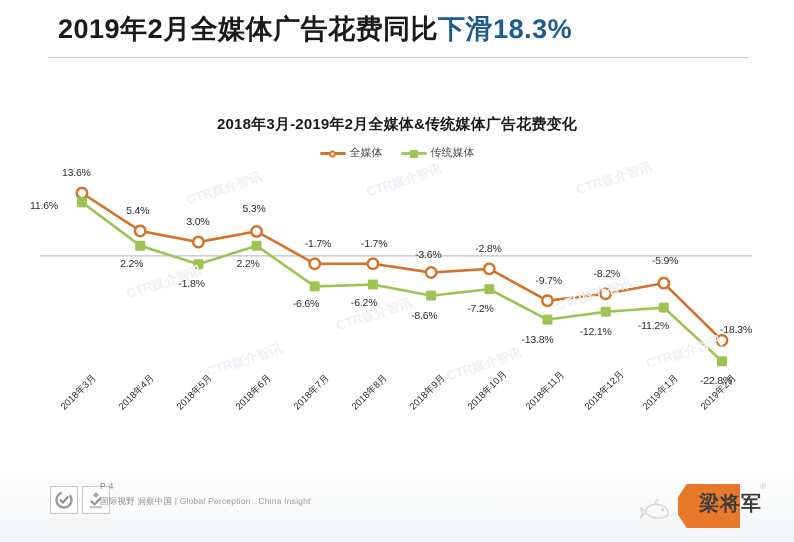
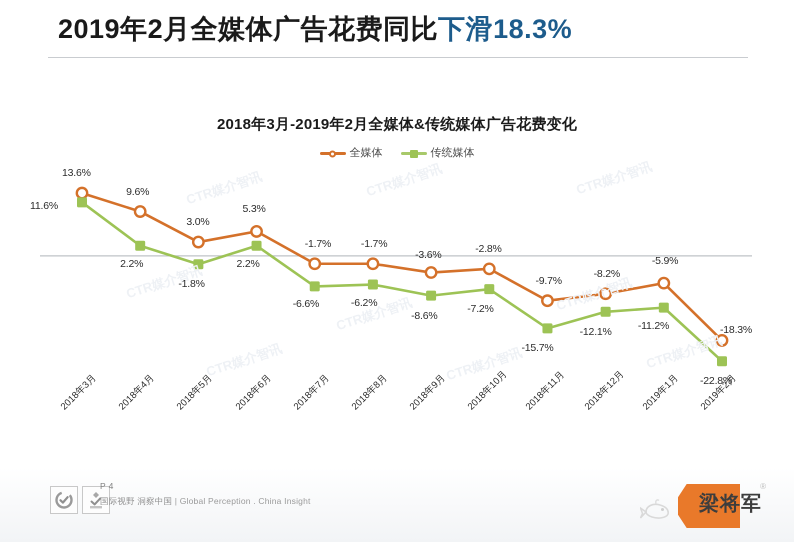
全媒体/2018年4月: 5.4% -> 9.6%
传统媒体/2018年11月: -13.8% -> -15.7%
